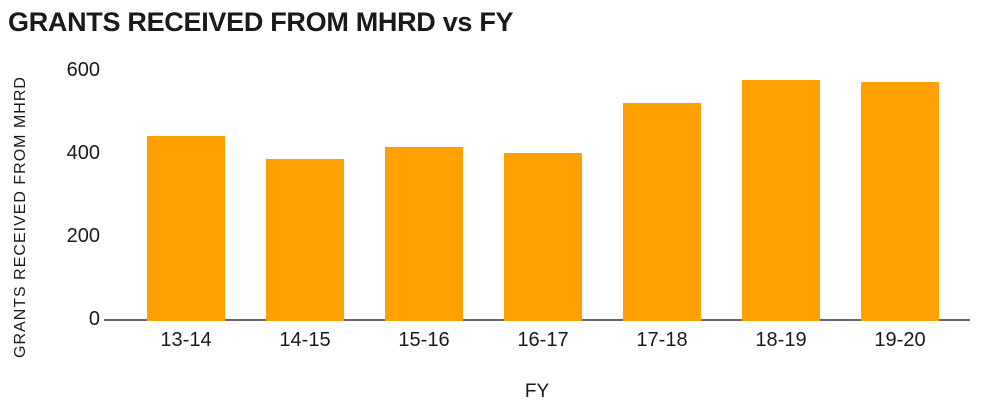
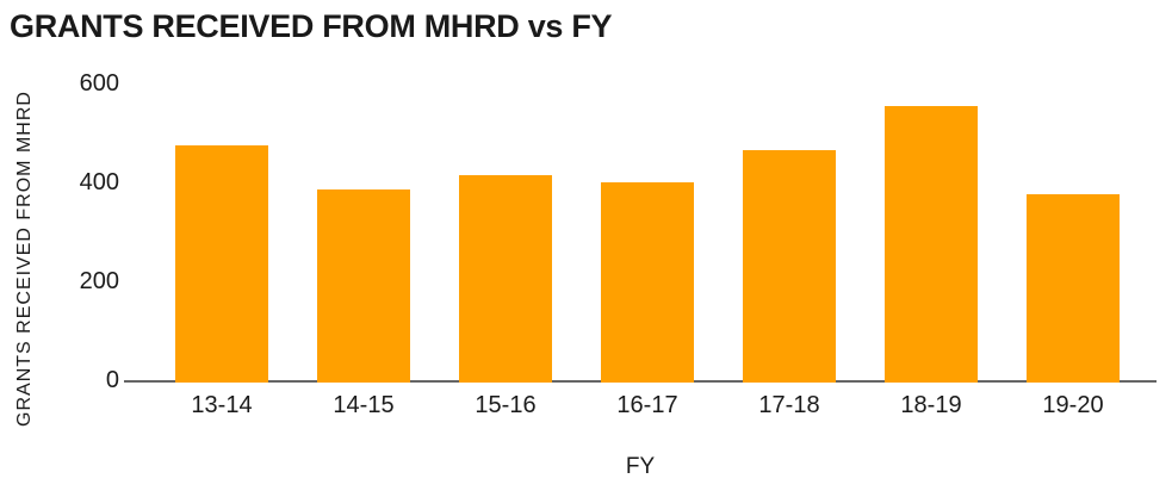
13-14: 440 -> 480
17-18: 520 -> 470
18-19: 580 -> 560
19-20: 580 -> 380
